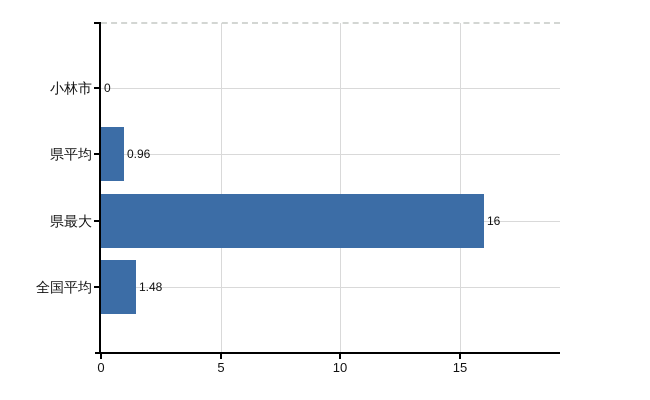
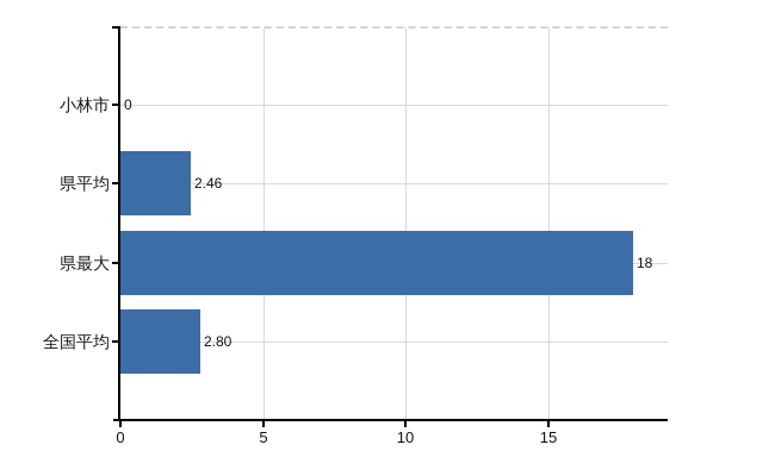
県平均: 0.96 -> 2.46
県最大: 16 -> 18
全国平均: 1.48 -> 2.80
